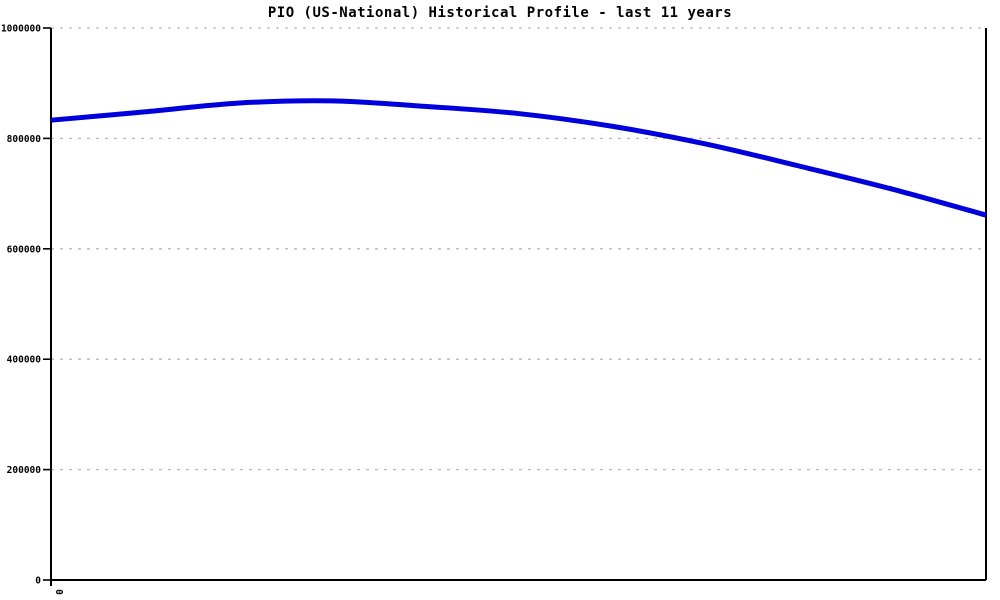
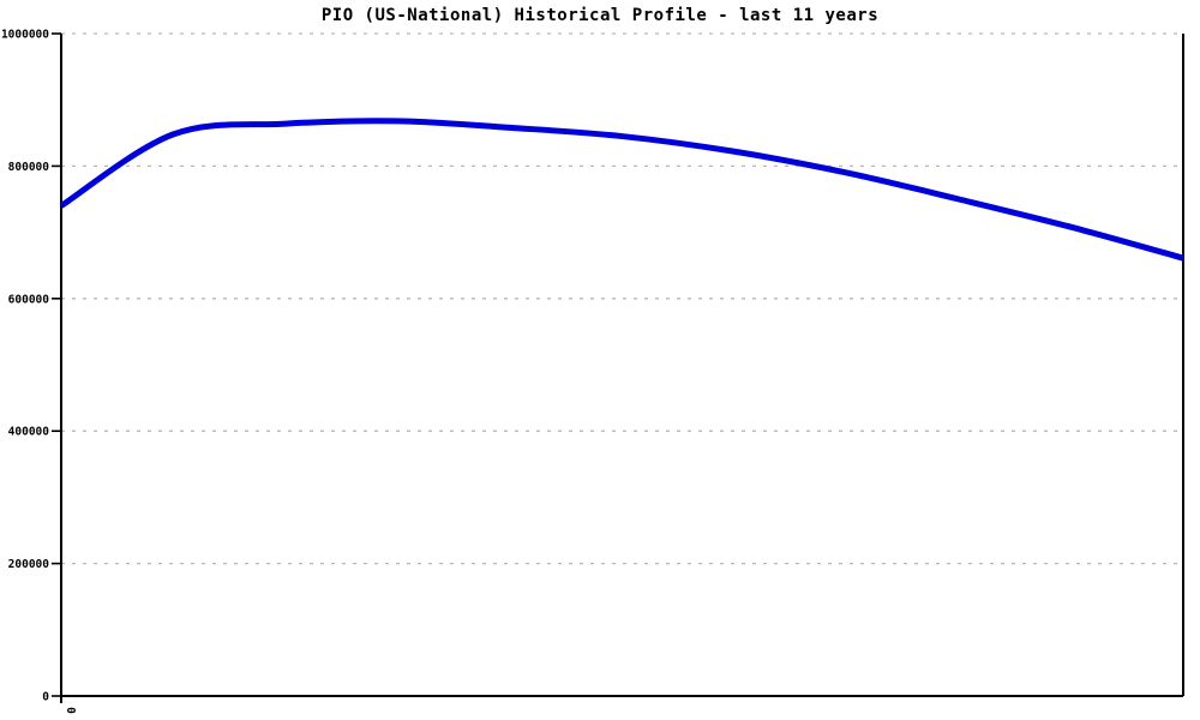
0: 830000 -> 740000
